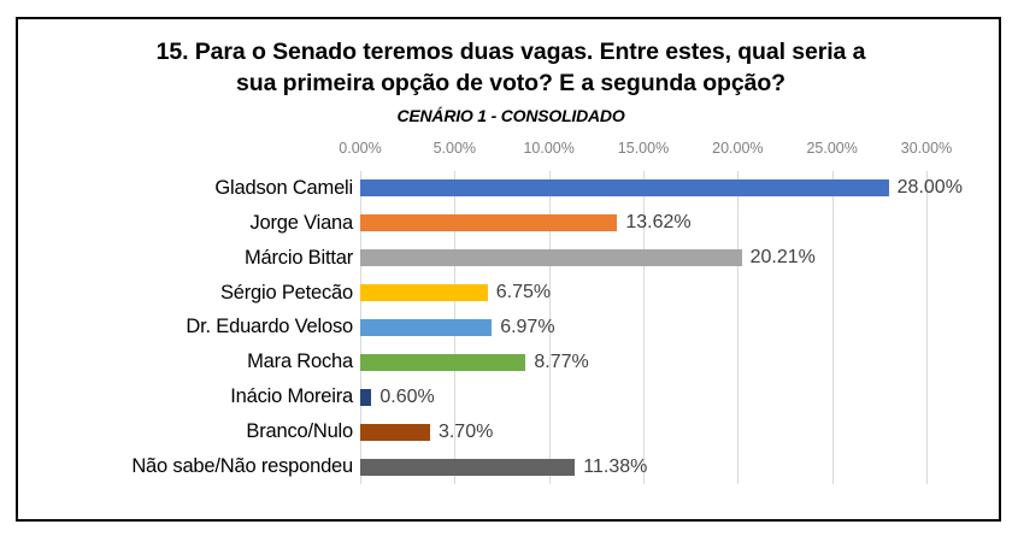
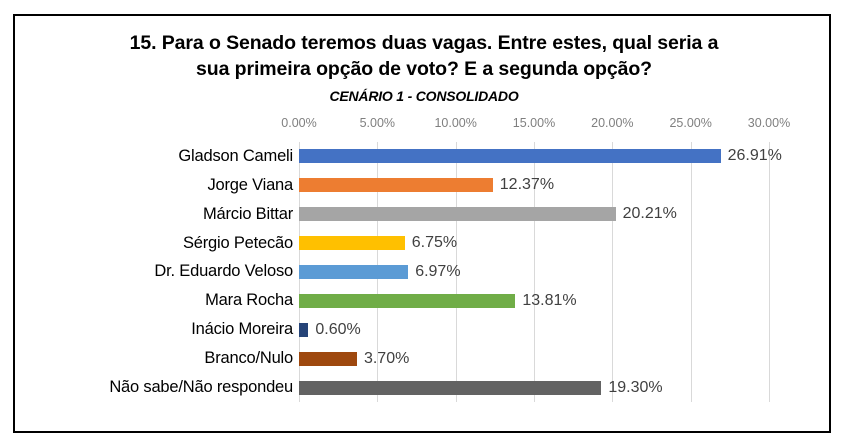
Gladson Cameli: 28.00% -> 26.91%
Jorge Viana: 13.62% -> 12.37%
Mara Rocha: 8.77% -> 13.81%
Não sabe/Não respondeu: 11.38% -> 19.30%
